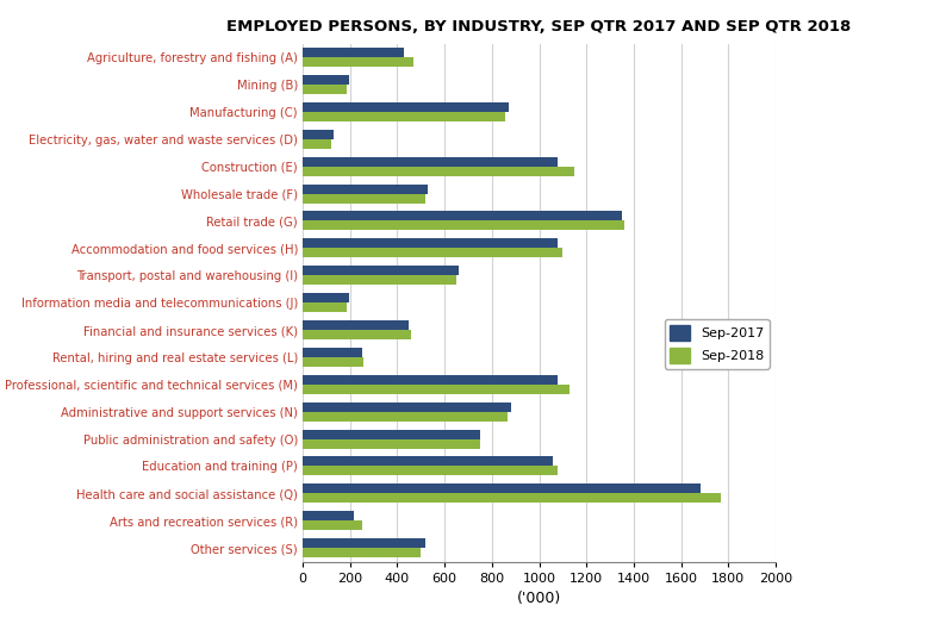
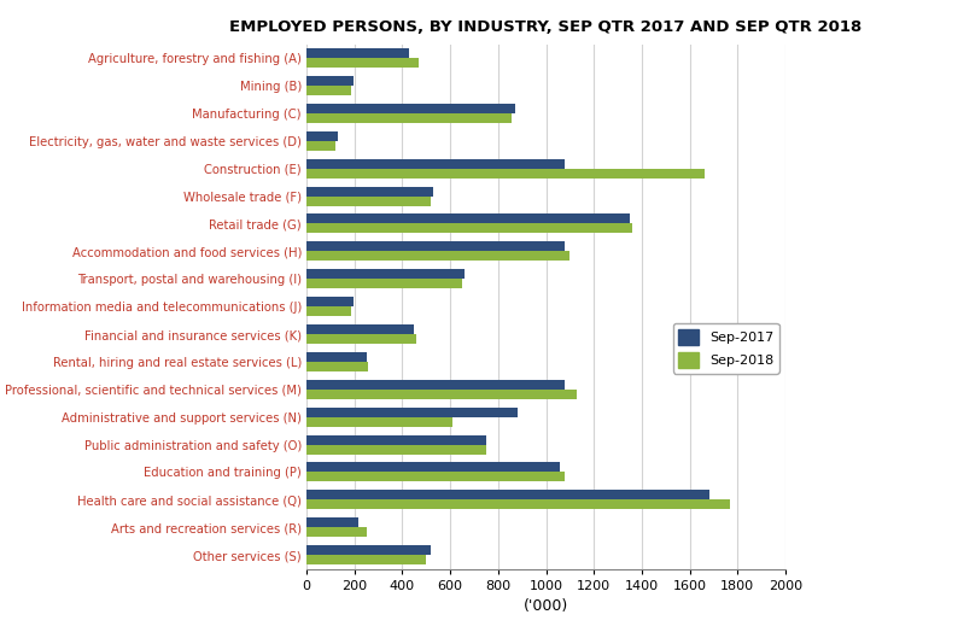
Sep-2018/Construction (E): 1150 -> 1660
Sep-2018/Administrative and support services (N): 860 -> 610
